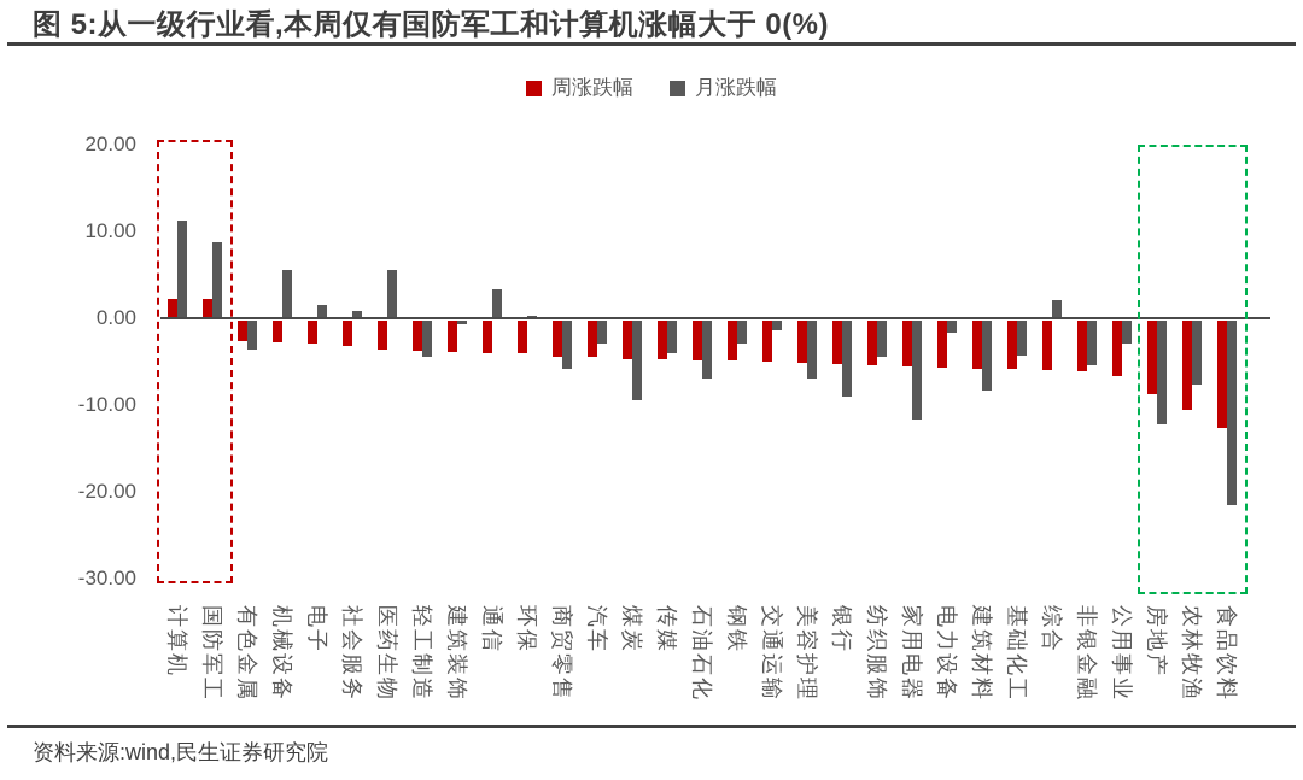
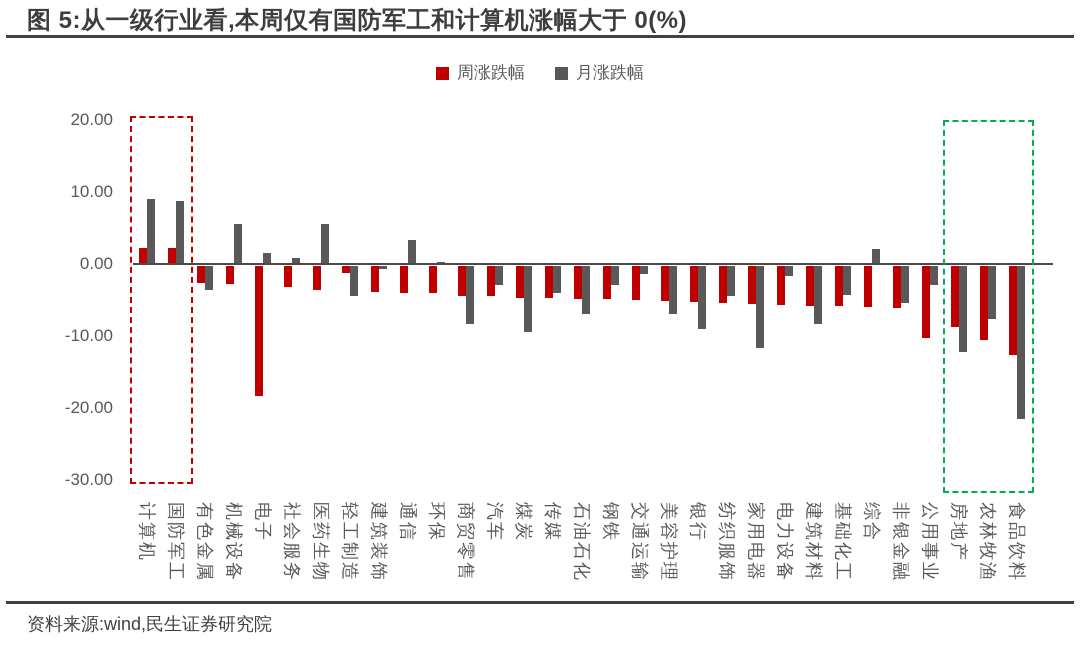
月涨跌幅/计算机: 11 -> 9
周涨跌幅/电子: -3 -> -18
周涨跌幅/轻工制造: -4 -> -1
月涨跌幅/商贸零售: -6 -> -8
周涨跌幅/公用事业: -6 -> -10
